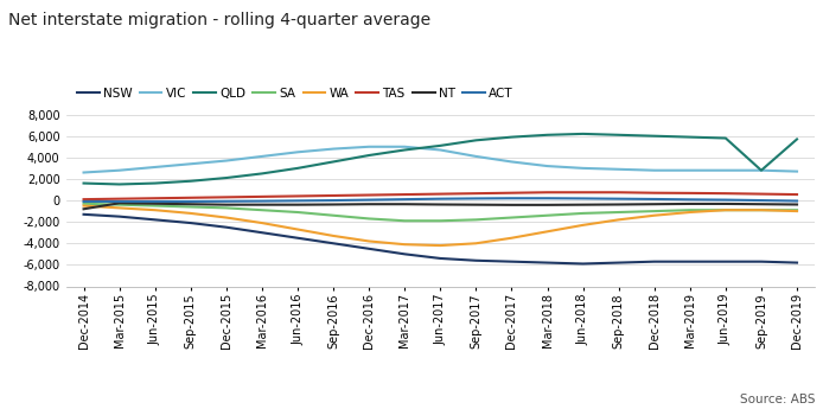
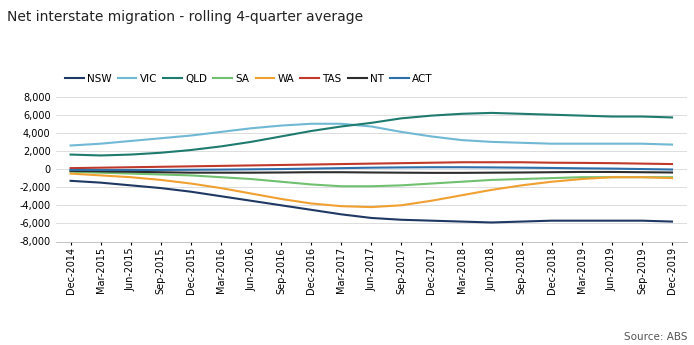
NT/Dec-2014: -800 -> -200
QLD/Sep-2019: 2,800 -> 5,800
